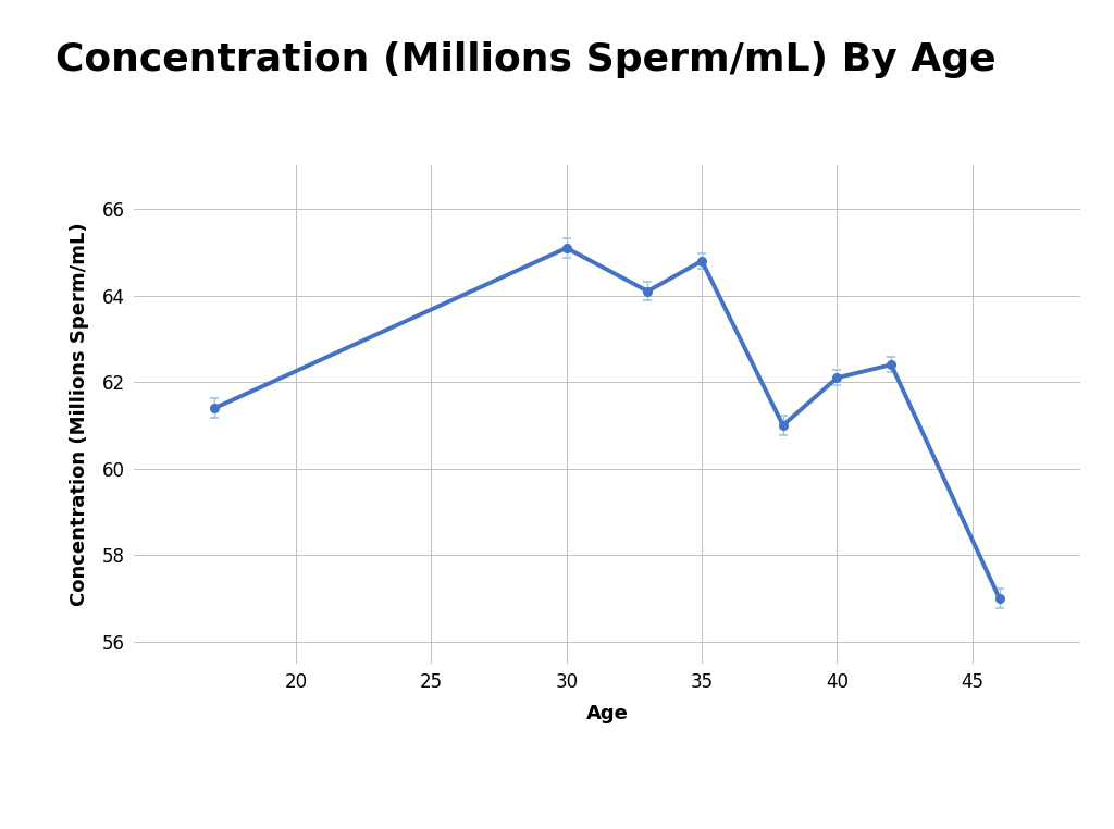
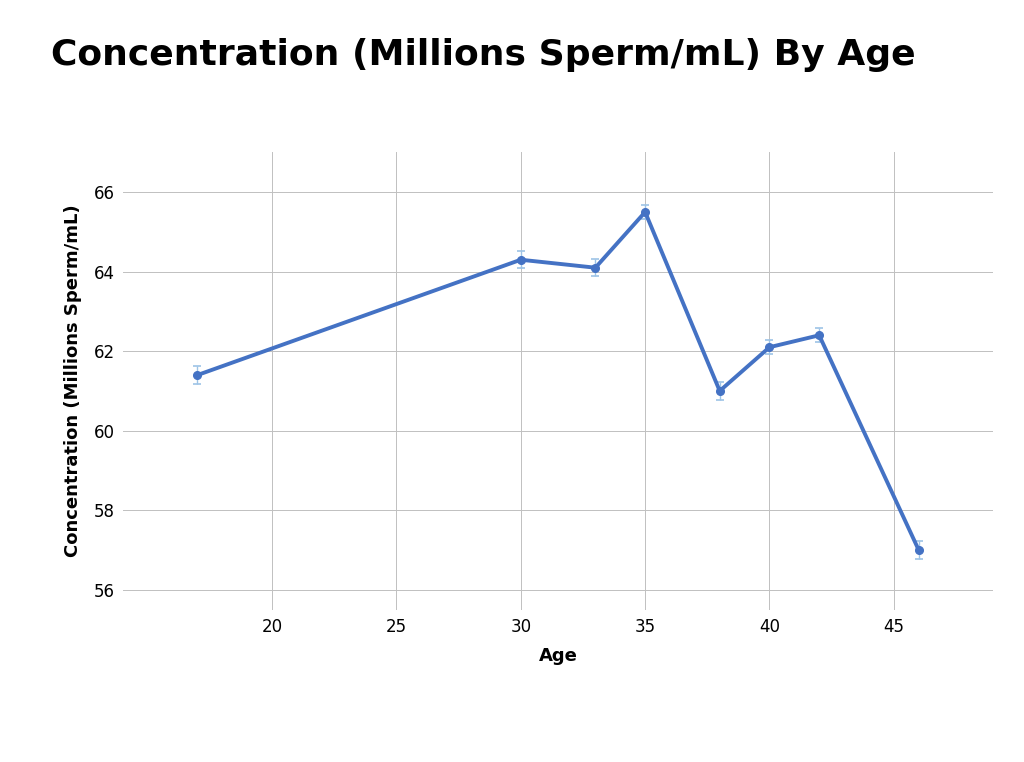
30: 65.1 -> 64.3
35: 64.8 -> 65.5
